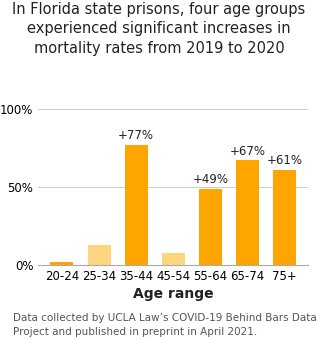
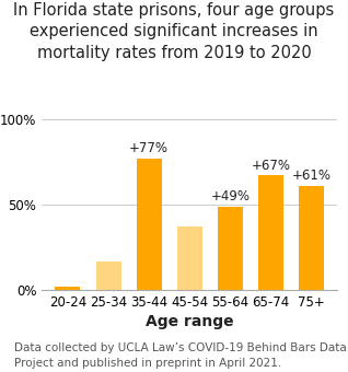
25-34: 13% -> 17%
45-54: 8% -> 37%
